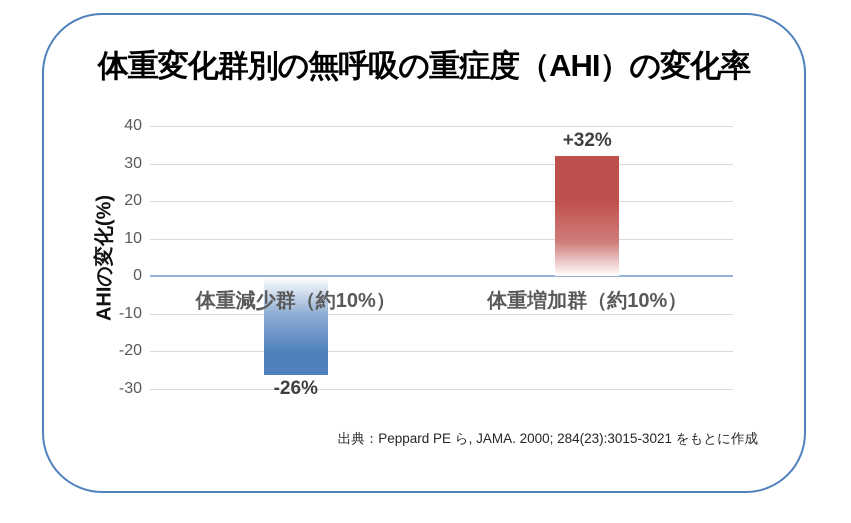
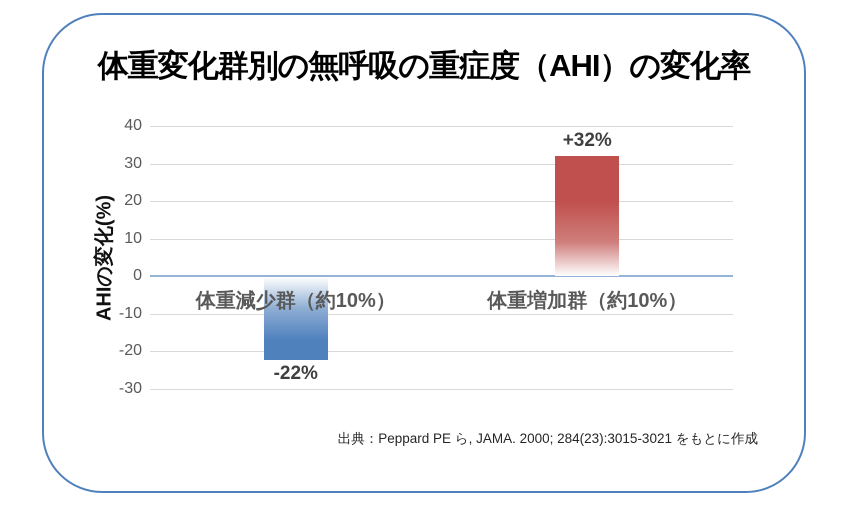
体重減少群（約10%）: -26% -> -22%
